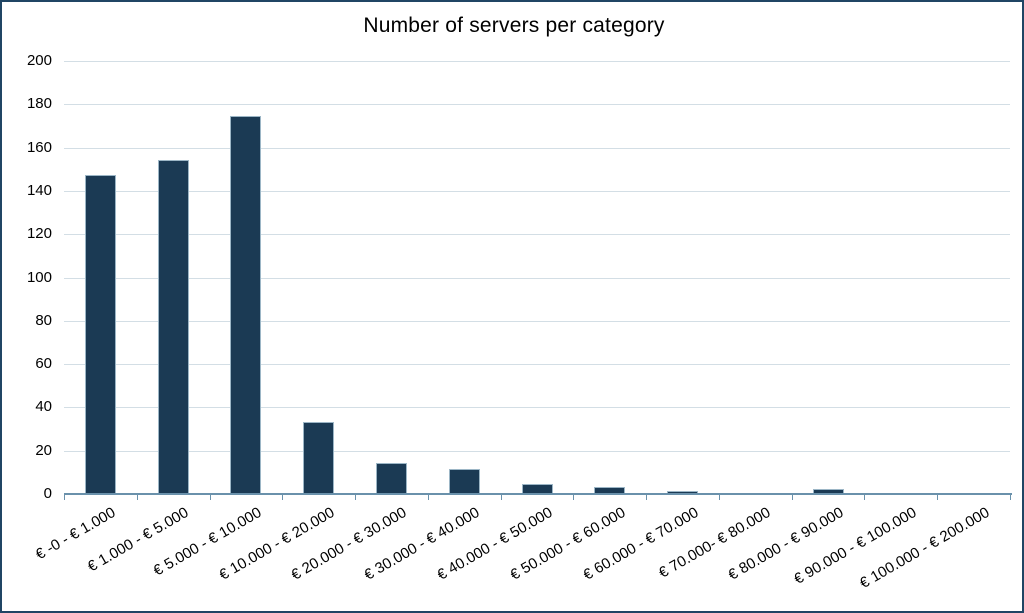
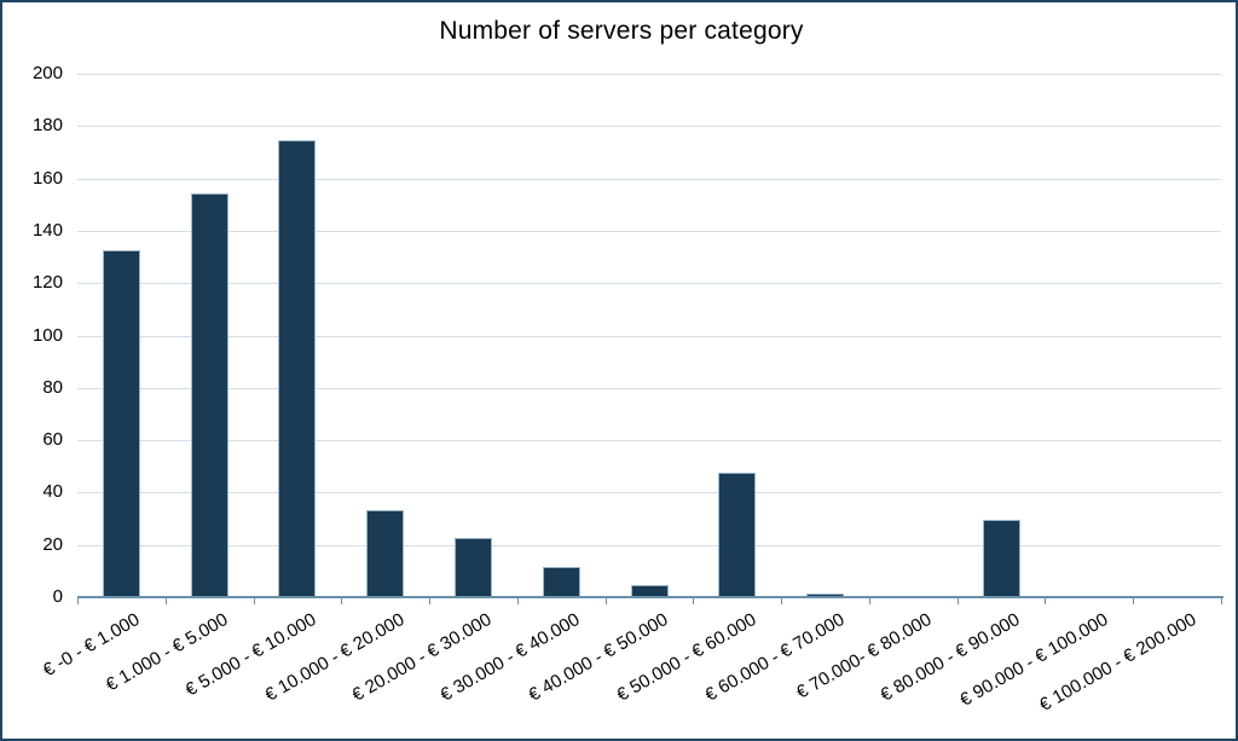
€ -0 - € 1.000: 147 -> 132
€ 20.000 - € 30.000: 14 -> 22
€ 50.000 - € 60.000: 3 -> 47
€ 80.000 - € 90.000: 2 -> 29
